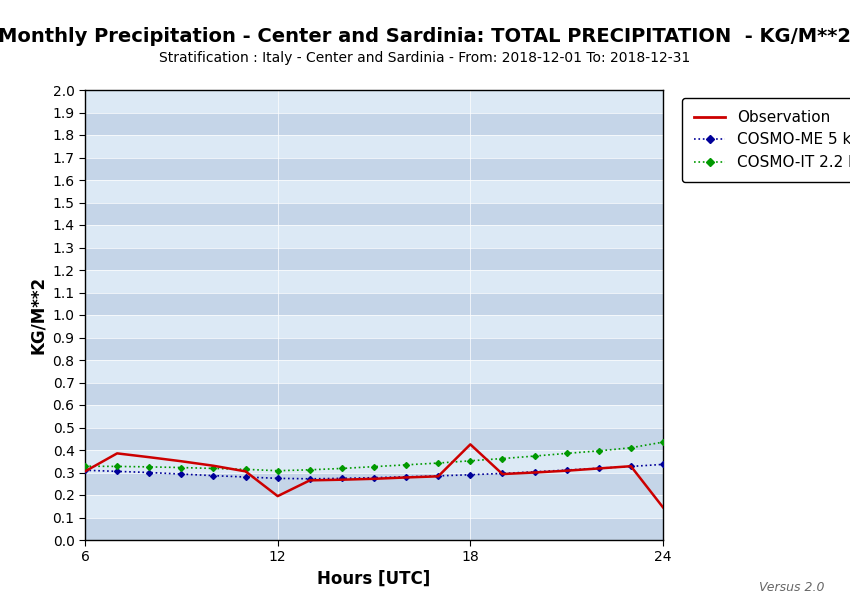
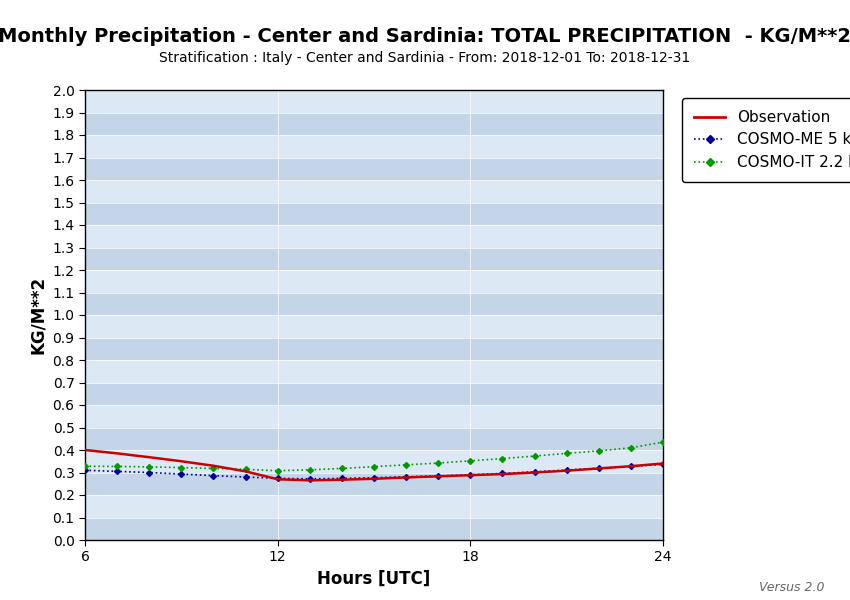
Observation/6: 0.305 -> 0.400
Observation/12: 0.195 -> 0.270
Observation/18: 0.425 -> 0.288
Observation/24: 0.145 -> 0.340
